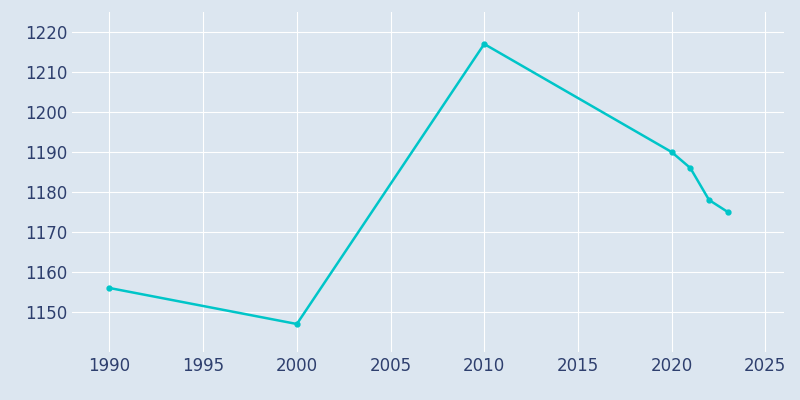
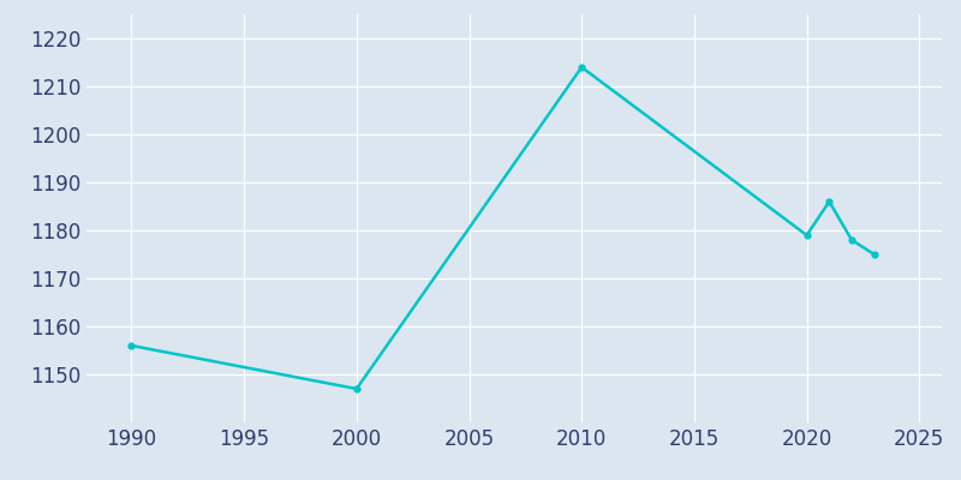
2010: 1217 -> 1214
2020: 1190 -> 1179
